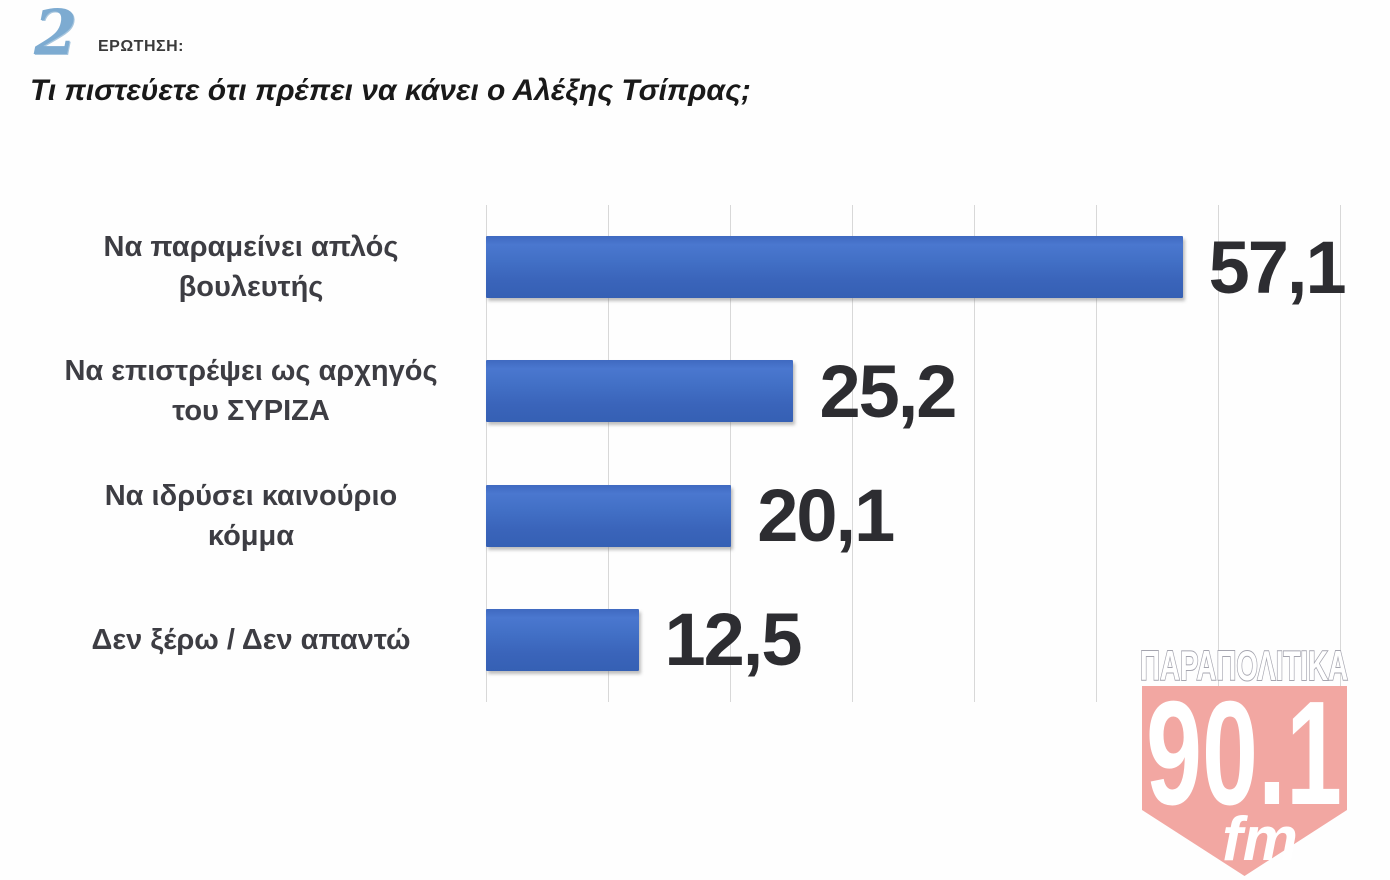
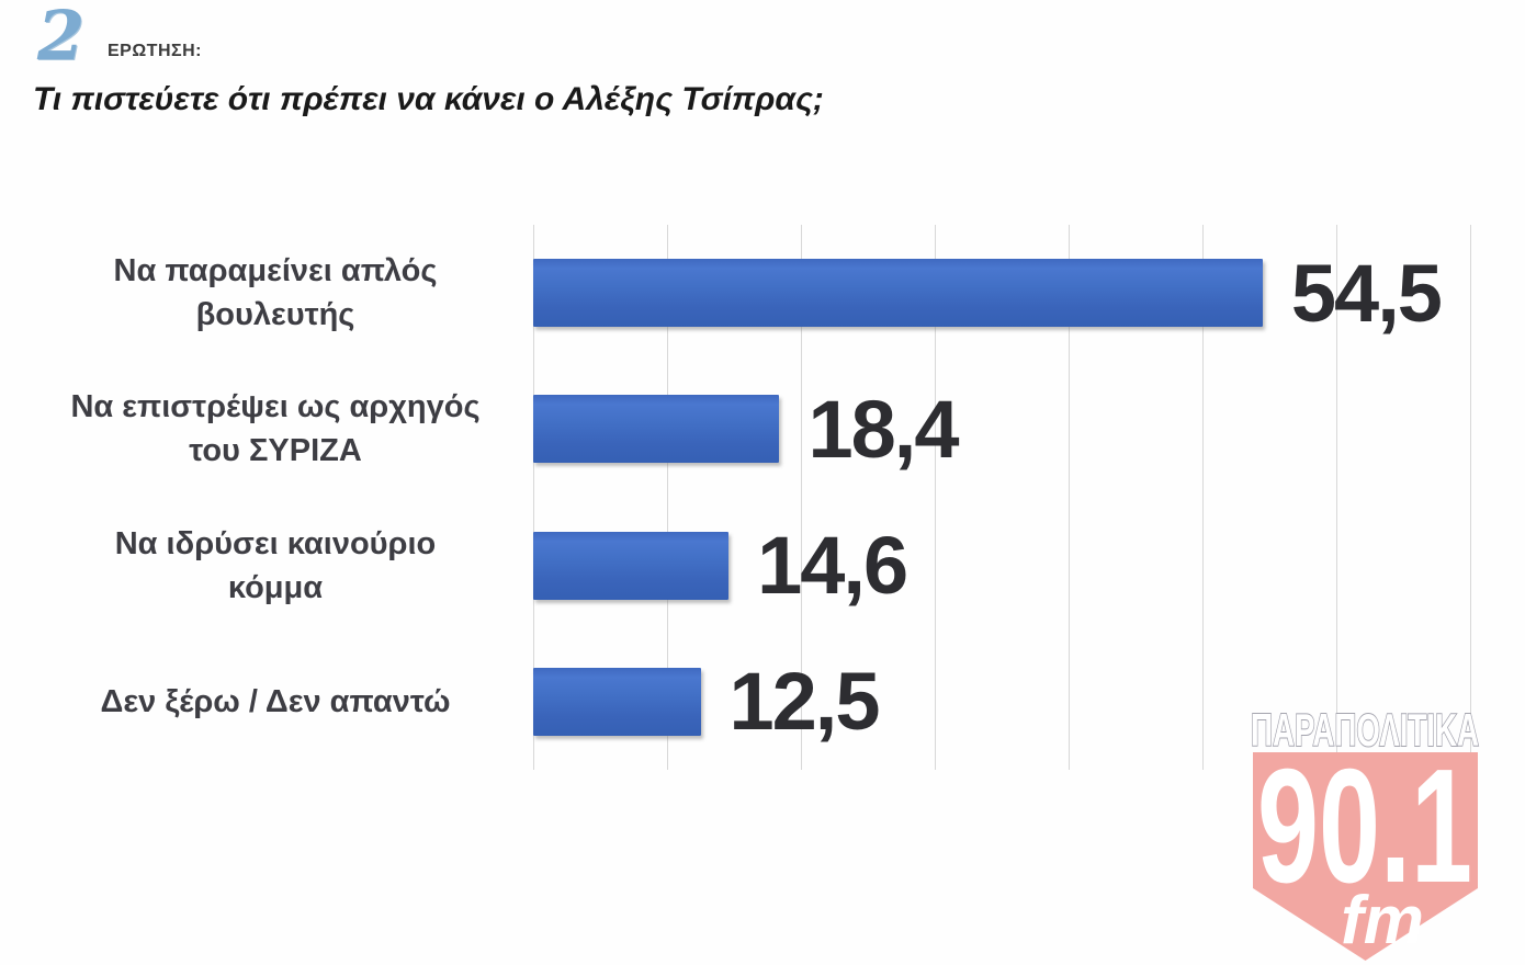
Να παραμείνει απλός βουλευτής: 57,1 -> 54,5
Να επιστρέψει ως αρχηγός του ΣΥΡΙΖΑ: 25,2 -> 18,4
Να ιδρύσει καινούριο κόμμα: 20,1 -> 14,6
